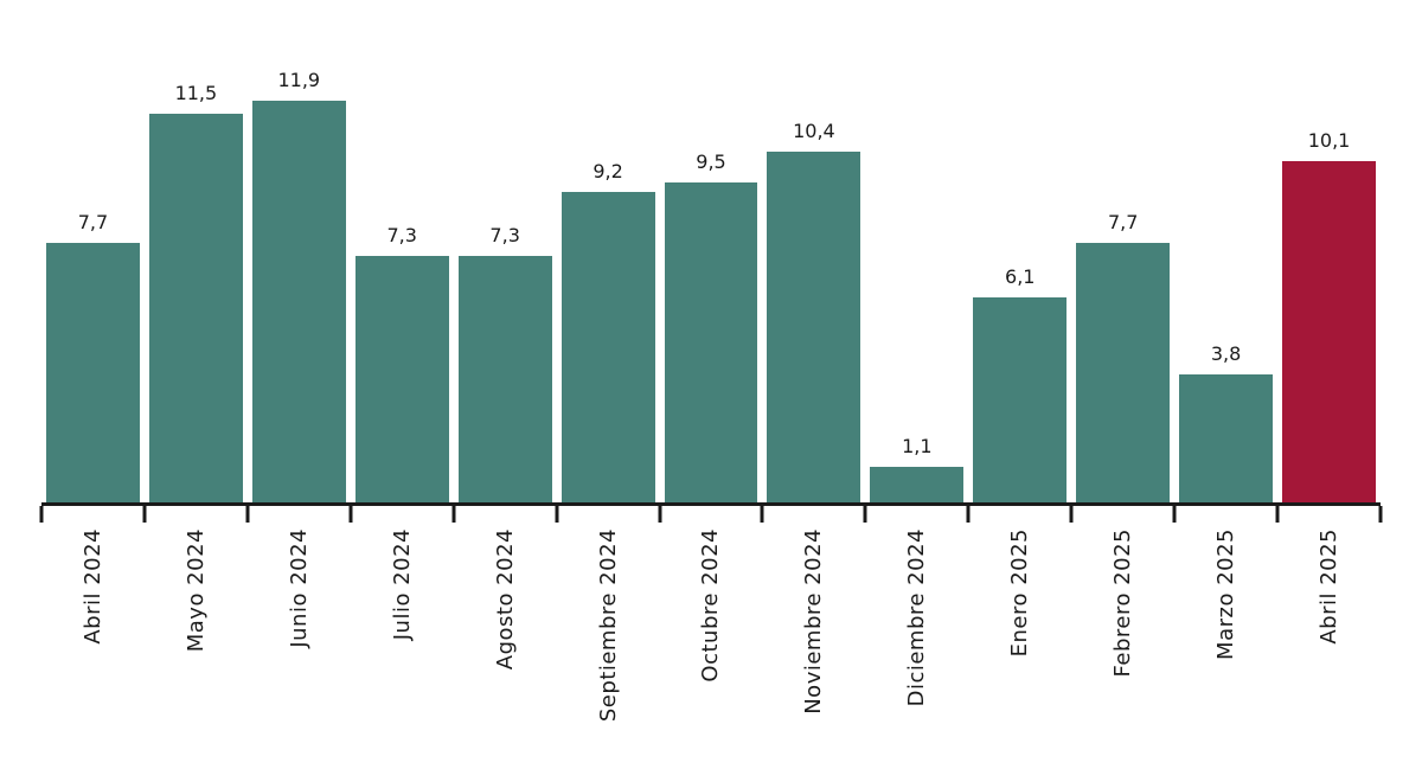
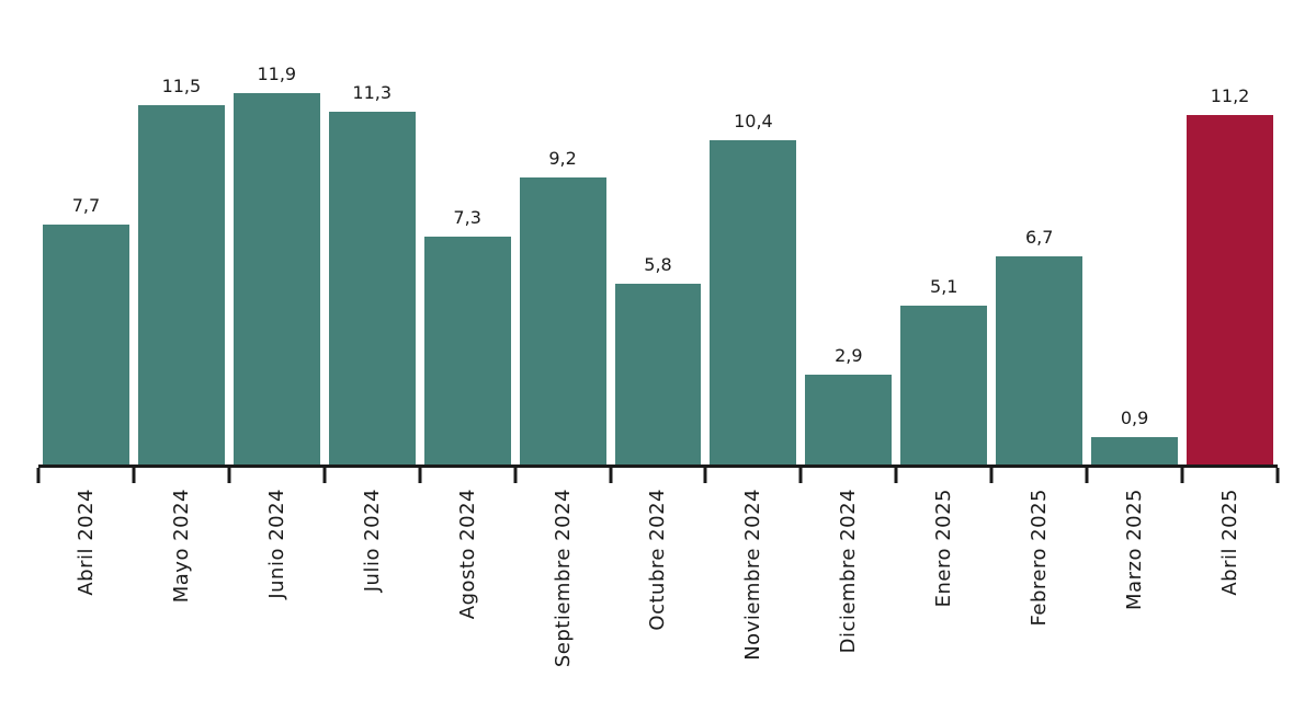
Julio 2024: 7,3 -> 11,3
Octubre 2024: 9,5 -> 5,8
Diciembre 2024: 1,1 -> 2,9
Enero 2025: 6,1 -> 5,1
Febrero 2025: 7,7 -> 6,7
Marzo 2025: 3,8 -> 0,9
Abril 2025: 10,1 -> 11,2
